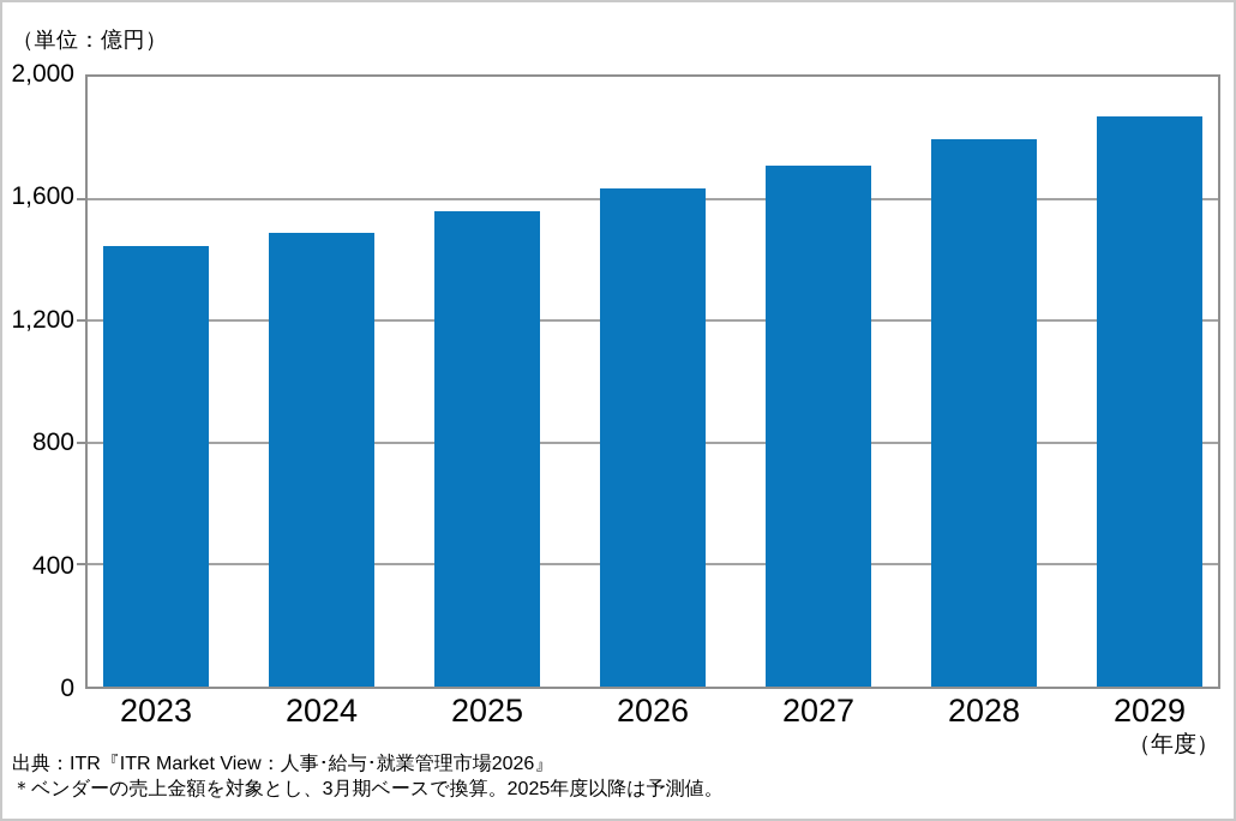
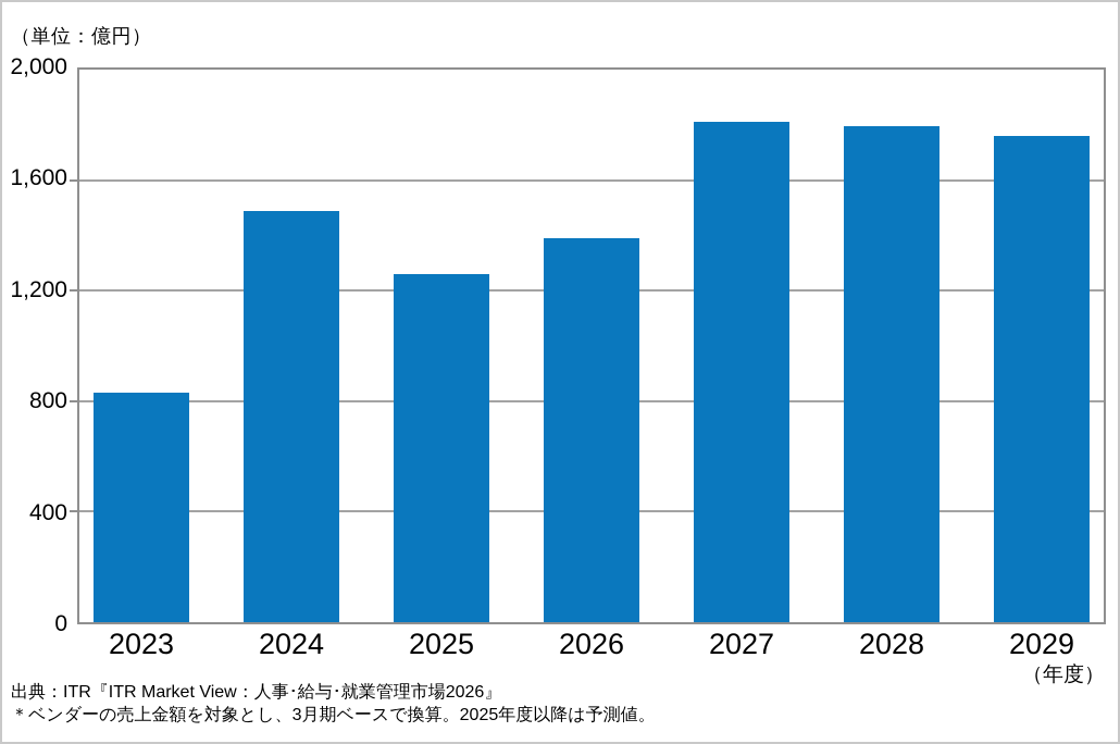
2023: 1440 -> 830
2025: 1560 -> 1260
2026: 1640 -> 1390
2027: 1710 -> 1810
2029: 1870 -> 1760
